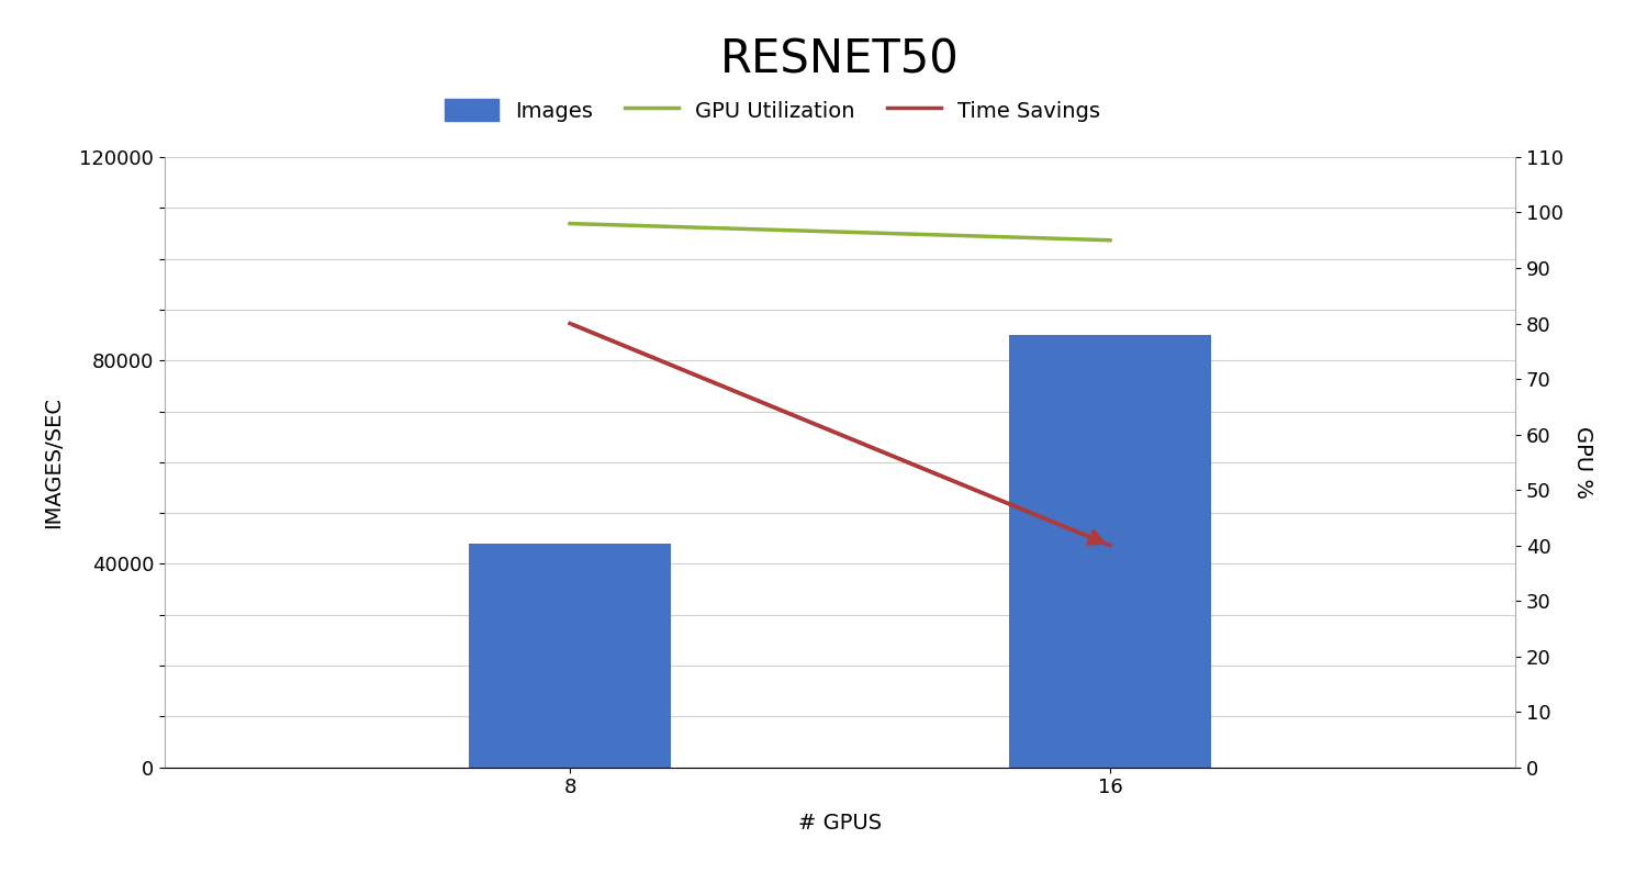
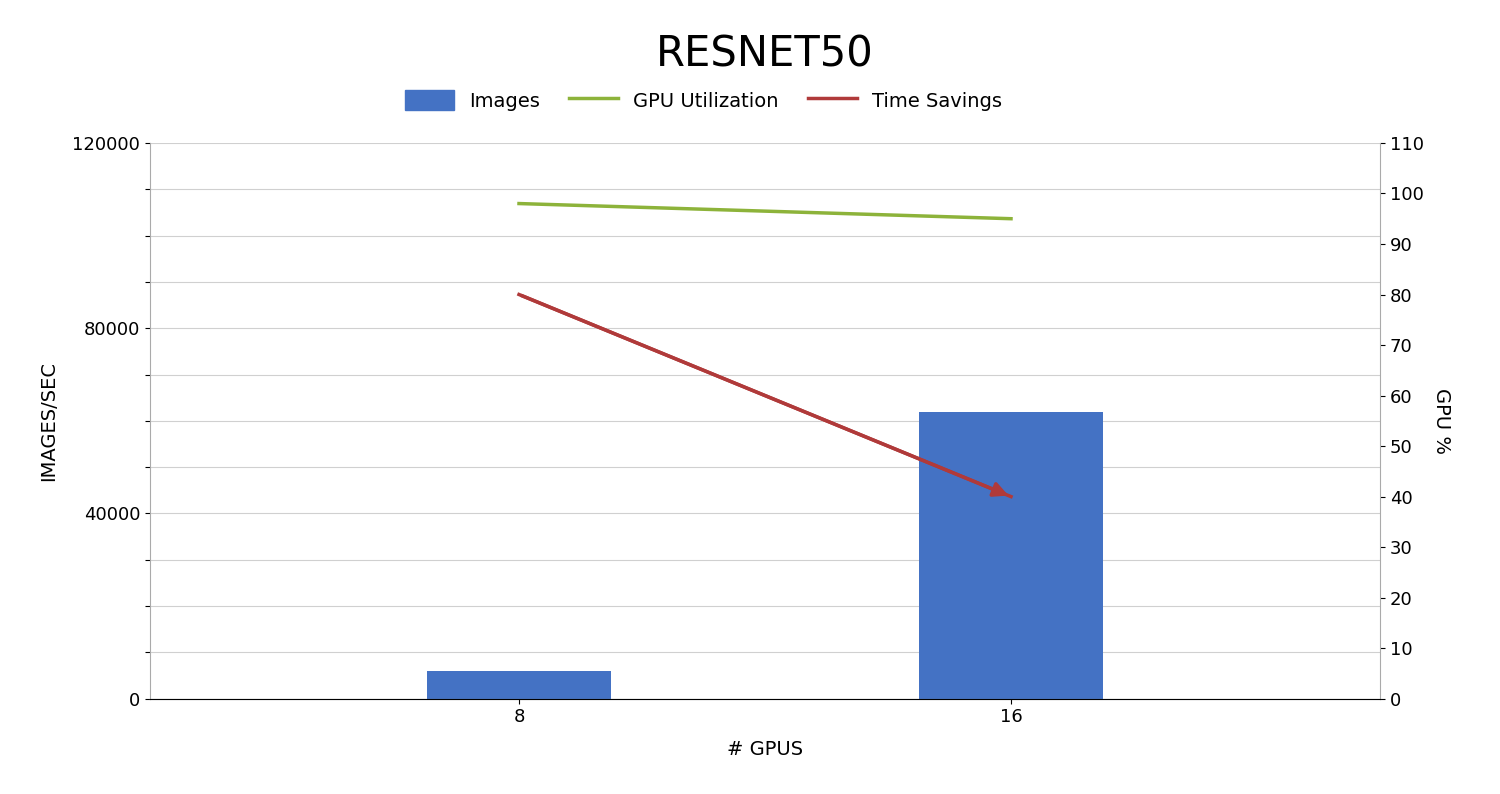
8: 44000 -> 6000
16: 85000 -> 62000
